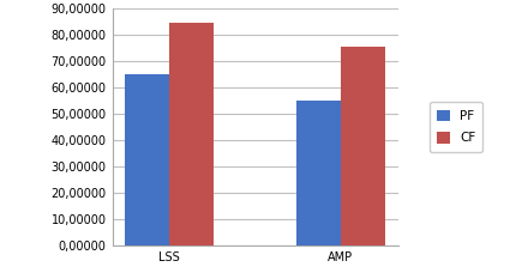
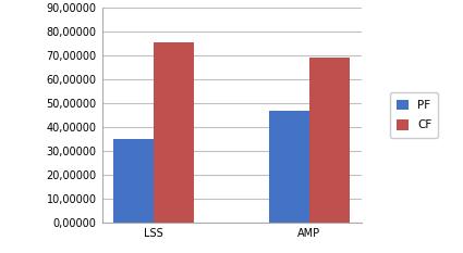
PF/LSS: 65 -> 35
CF/LSS: 84,5 -> 75,5
PF/AMP: 55 -> 47
CF/AMP: 75,5 -> 69,0
